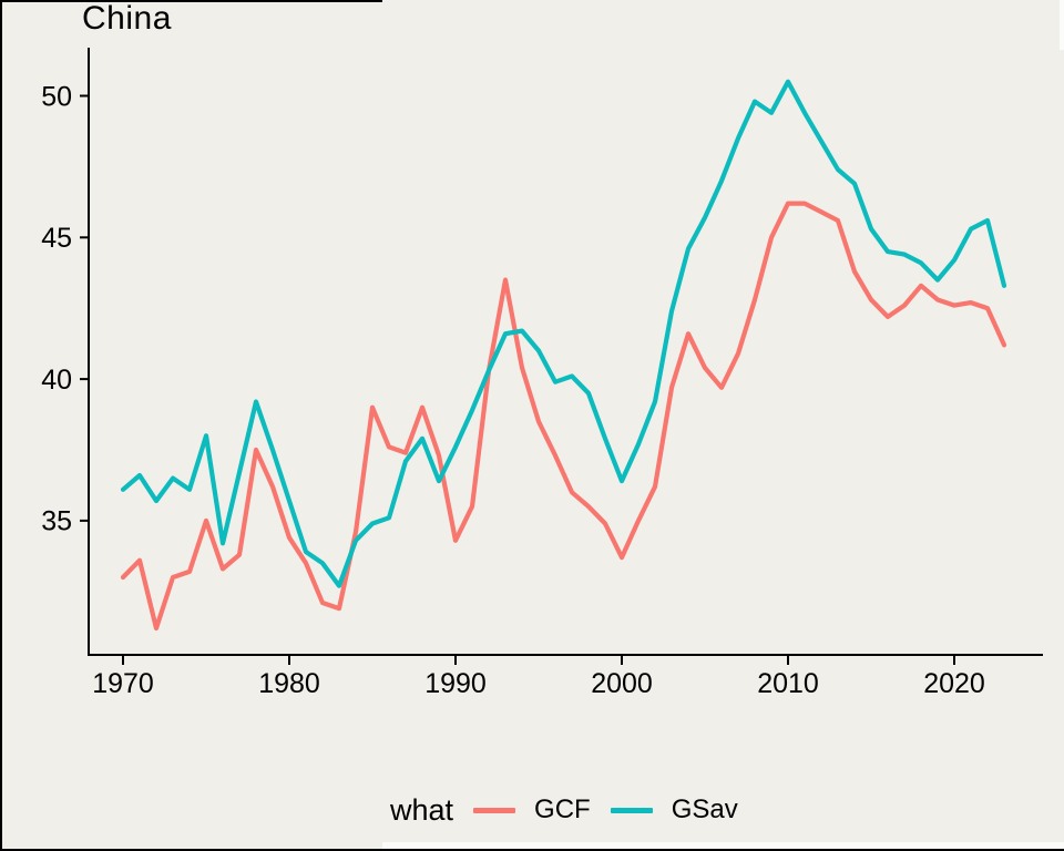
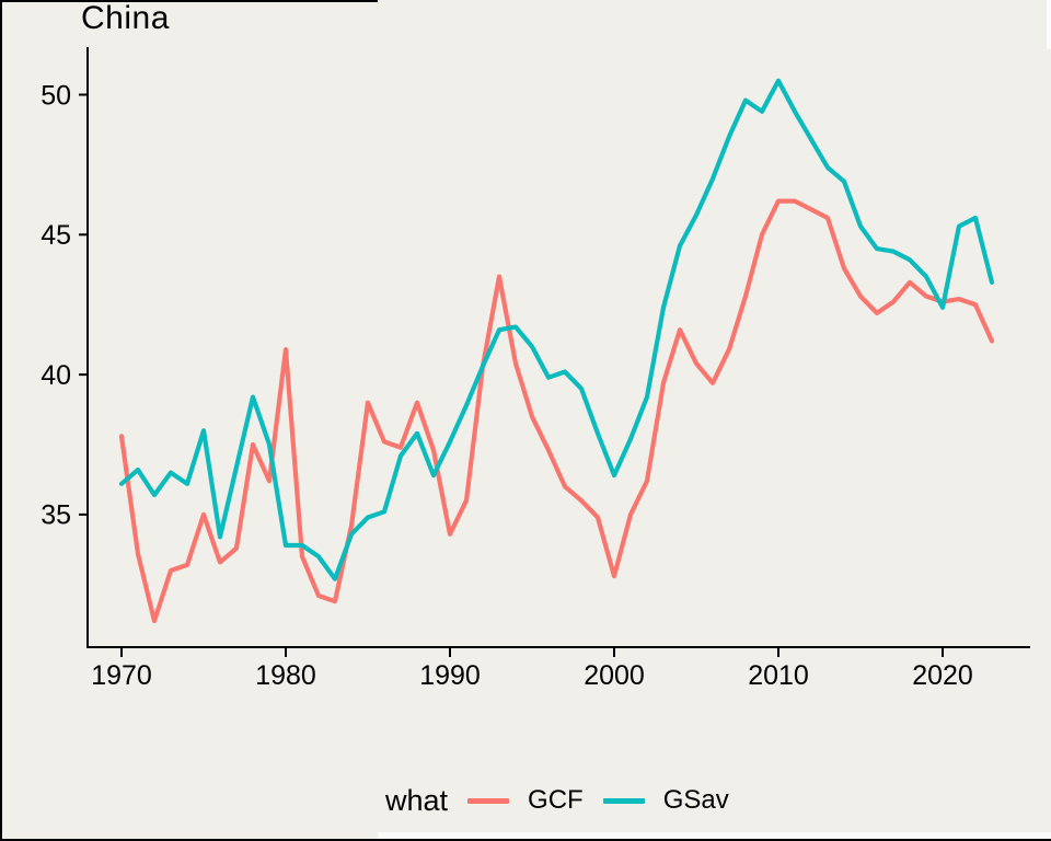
GCF/1970: 33.0 -> 37.8
GCF/1980: 34.4 -> 40.9
GSav/1980: 35.7 -> 33.9
GCF/2000: 33.7 -> 32.8
GSav/2020: 44.2 -> 42.4
